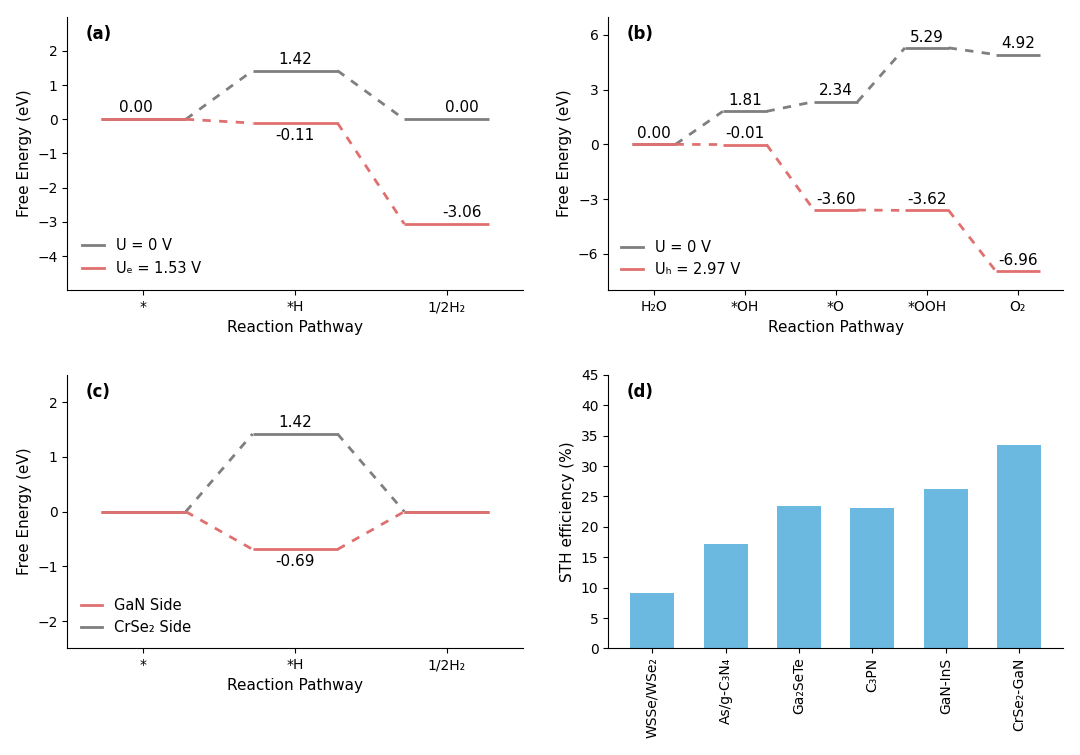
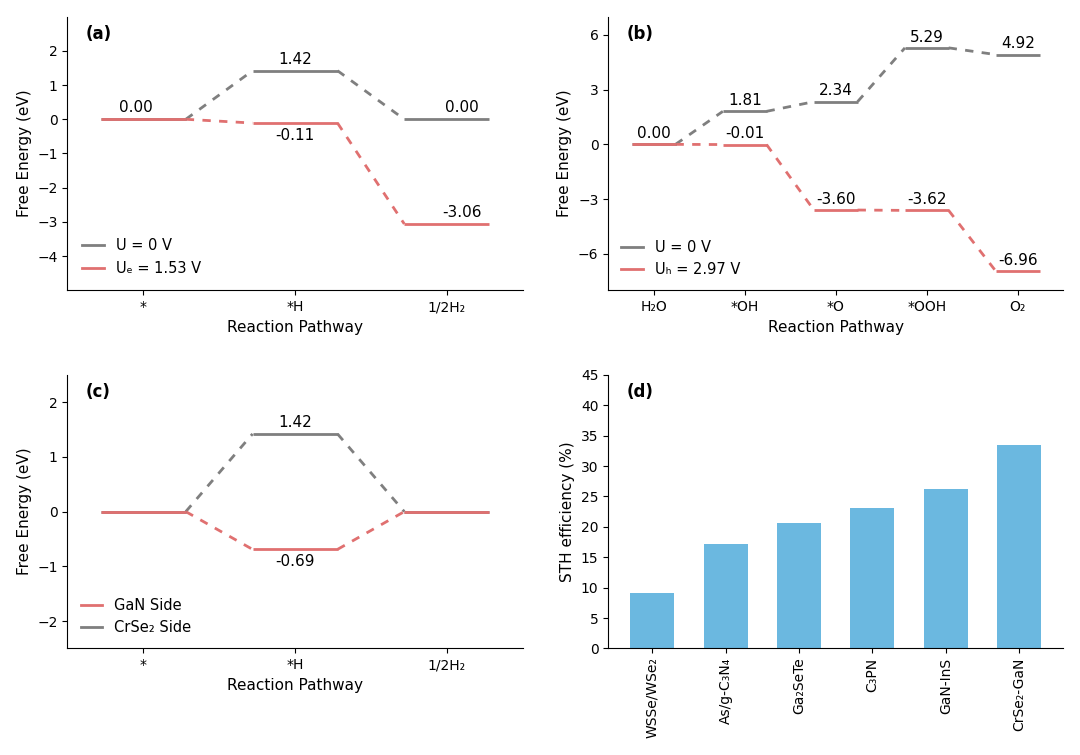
Ga₂SeTe: 23.4 -> 20.6
